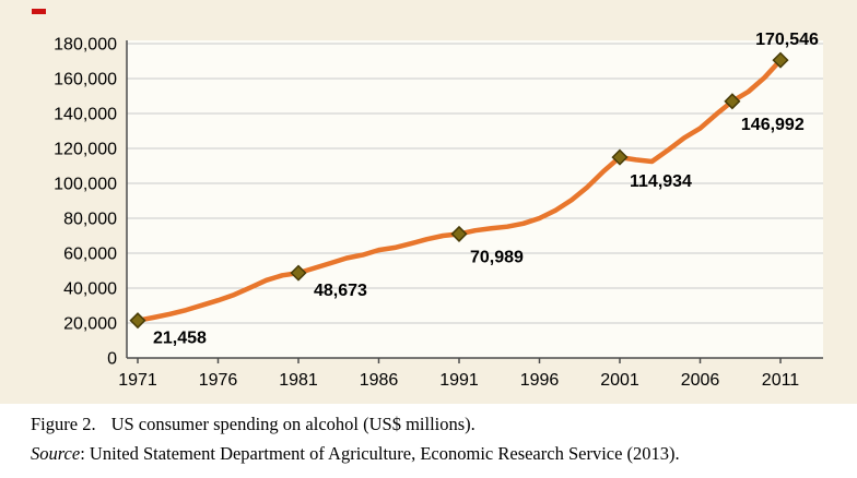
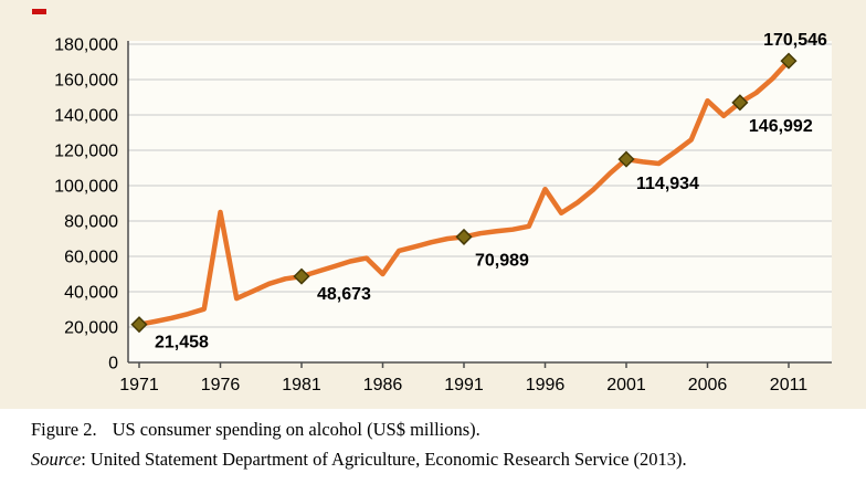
1976: 33000 -> 85000
1986: 62000 -> 50000
1996: 80000 -> 98000
2006: 132000 -> 148000
